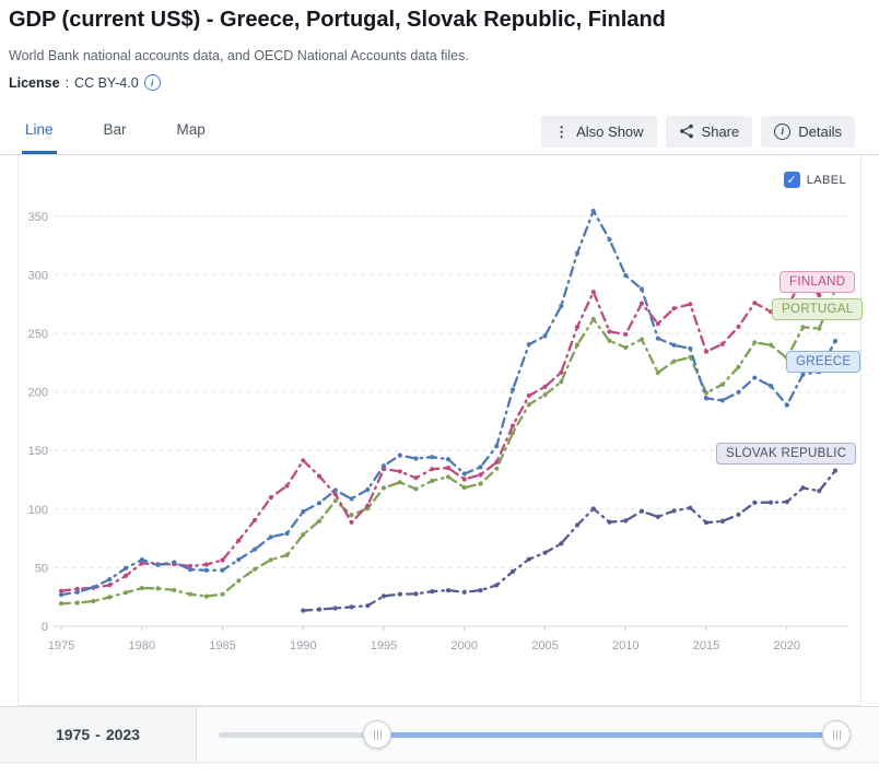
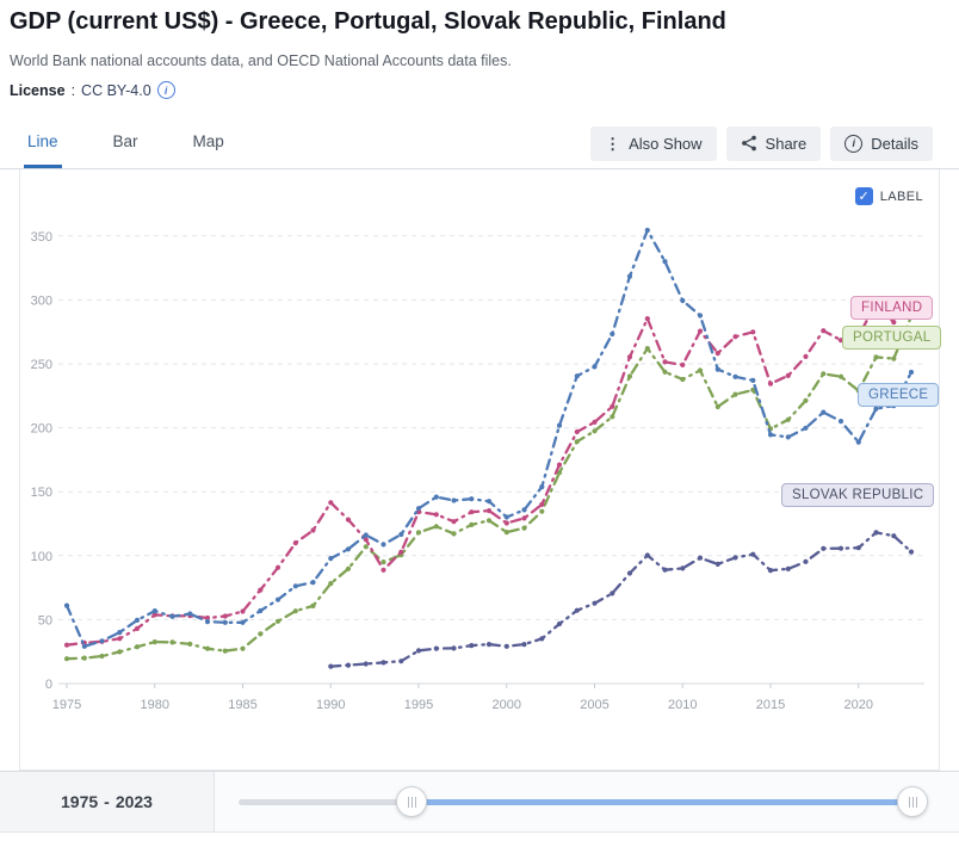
GREECE/1975: 27 -> 61
SLOVAK REPUBLIC/2023: 133 -> 103
